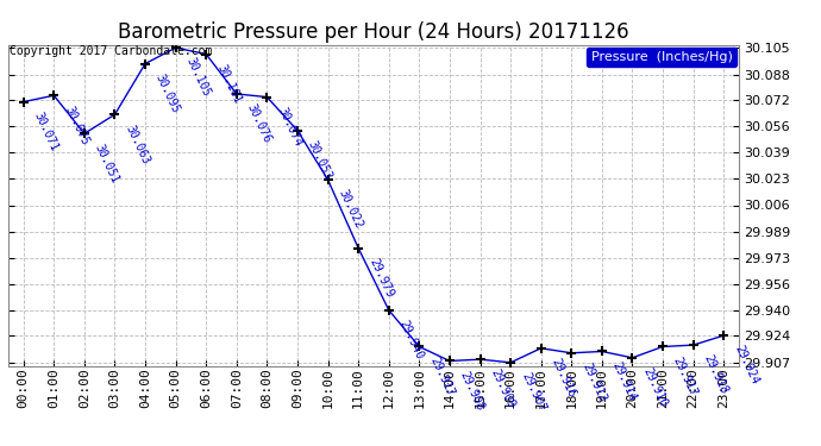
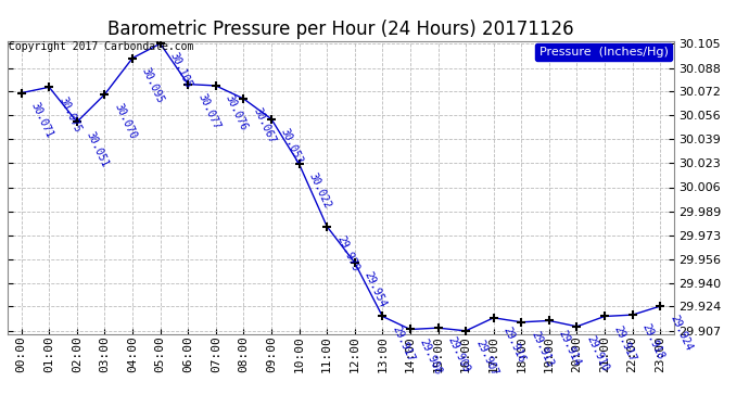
03:00: 30.063 -> 30.070
06:00: 30.101 -> 30.077
08:00: 30.074 -> 30.067
12:00: 29.940 -> 29.954
